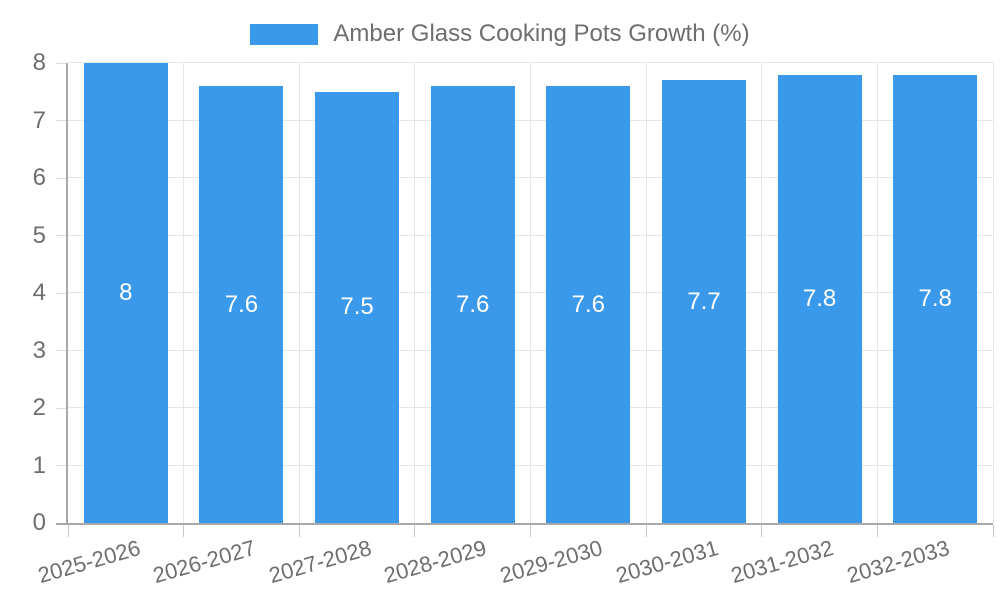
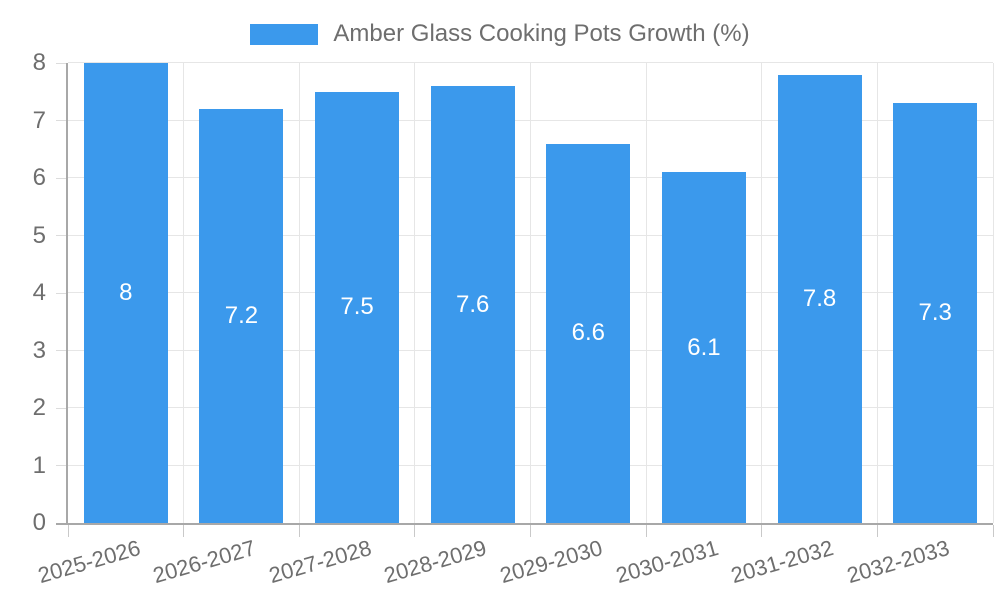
2026-2027: 7.6 -> 7.2
2029-2030: 7.6 -> 6.6
2030-2031: 7.7 -> 6.1
2032-2033: 7.8 -> 7.3
